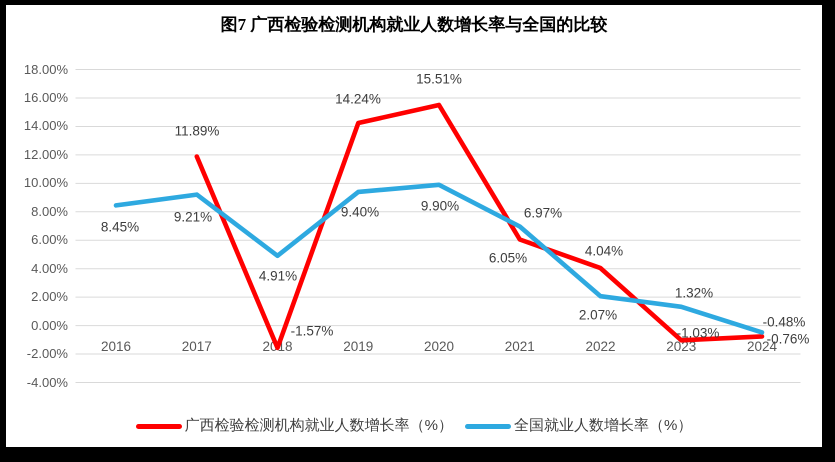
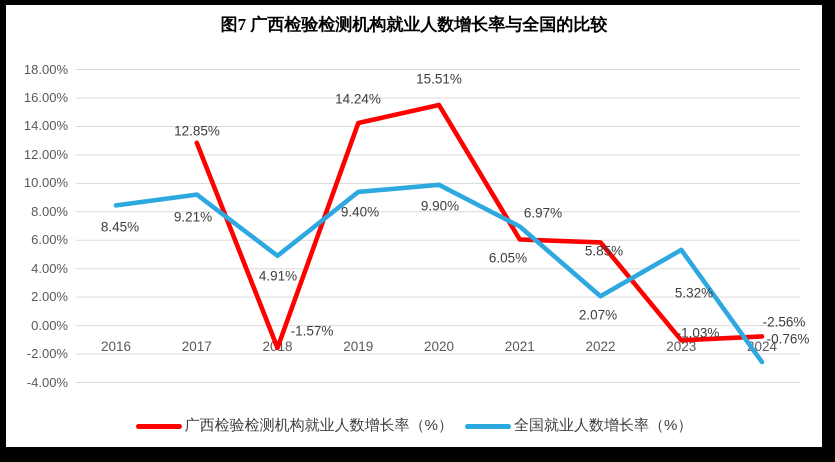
广西检验检测机构就业人数增长率（%）/2017: 11.89% -> 12.85%
广西检验检测机构就业人数增长率（%）/2022: 4.04% -> 5.85%
全国就业人数增长率（%）/2023: 1.32% -> 5.32%
全国就业人数增长率（%）/2024: -0.48% -> -2.56%
